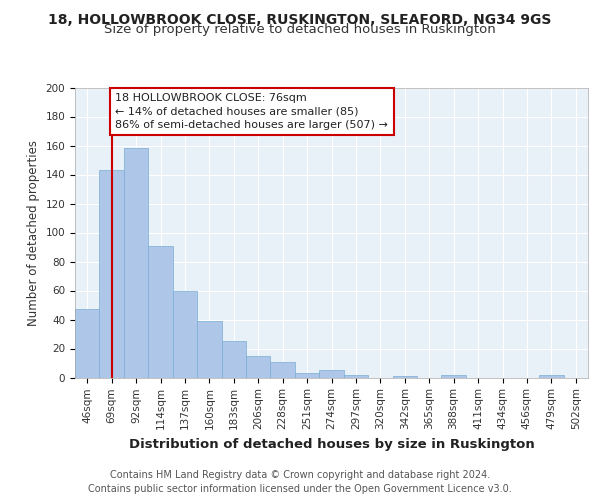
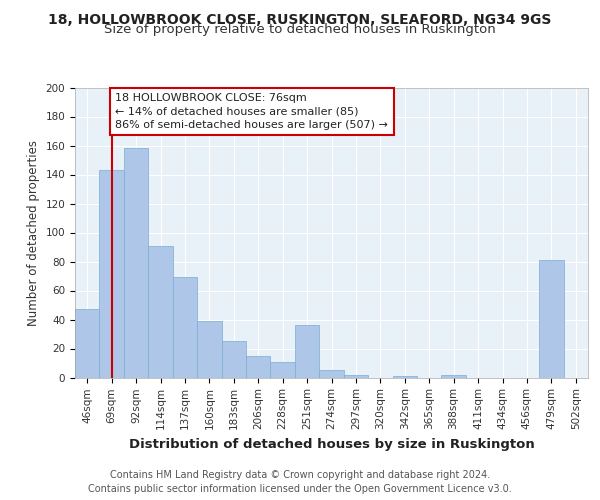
137sqm: 60 -> 69
251sqm: 3 -> 36
479sqm: 2 -> 81
